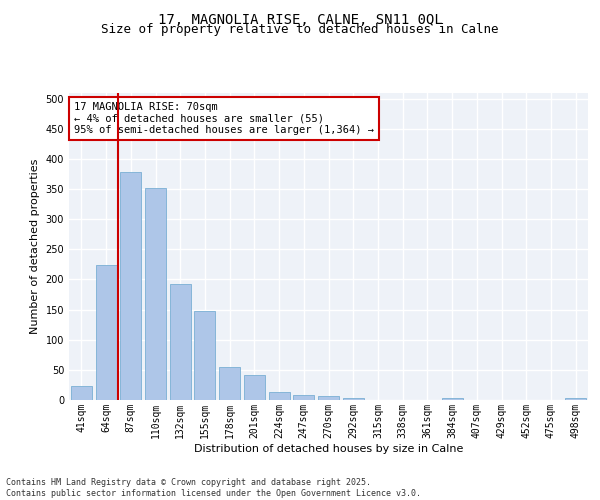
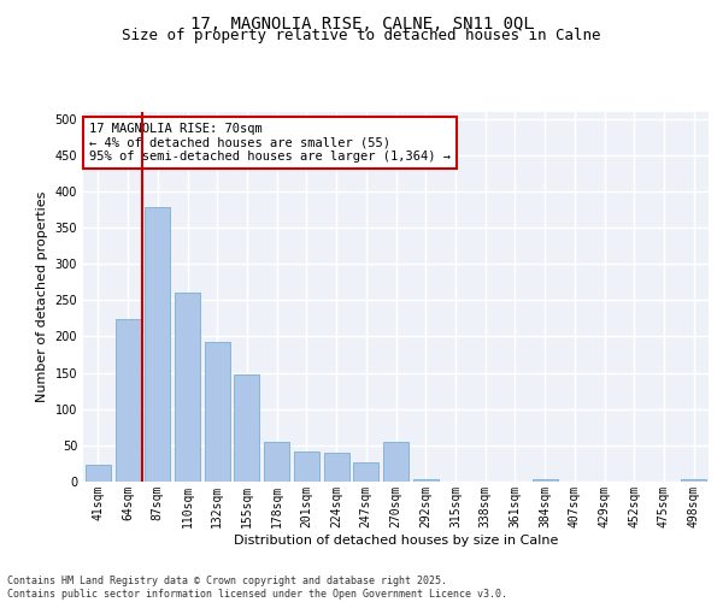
110sqm: 351 -> 260
224sqm: 13 -> 40
247sqm: 9 -> 26
270sqm: 7 -> 54
